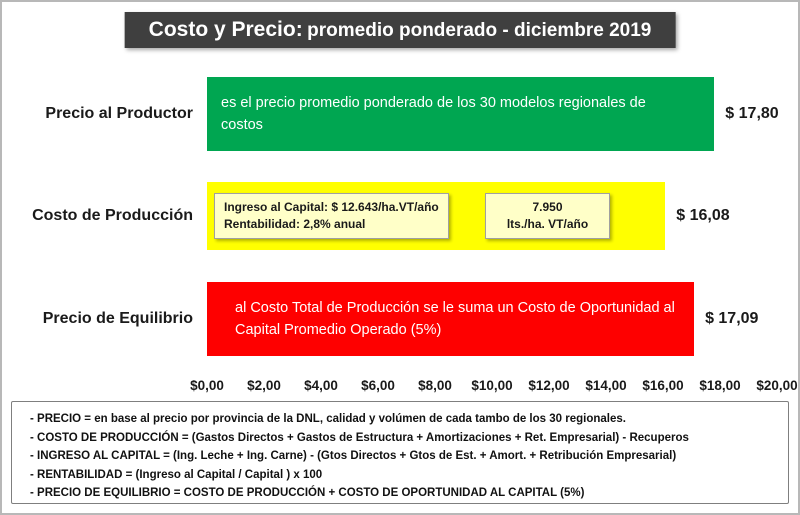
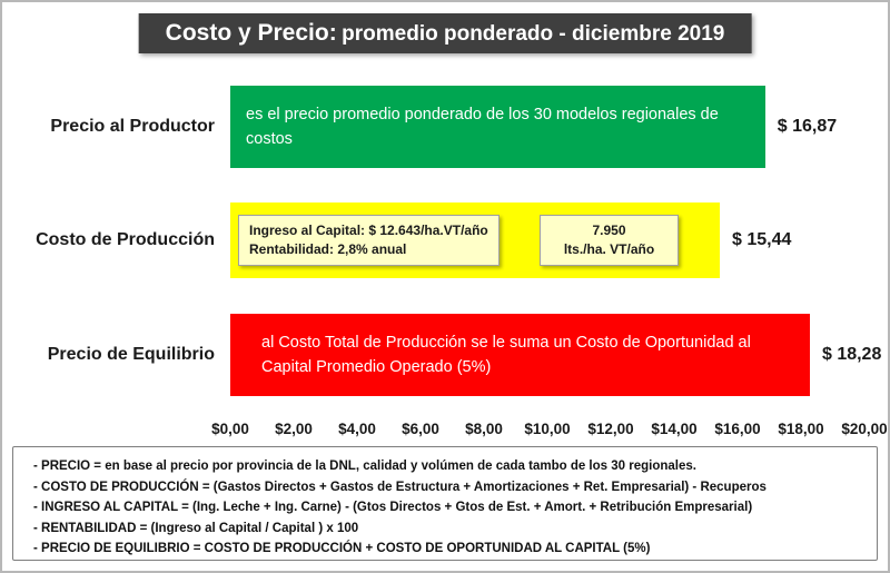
Precio al Productor: 17,80 -> 16,87
Costo de Producción: 16,08 -> 15,44
Precio de Equilibrio: 17,09 -> 18,28
